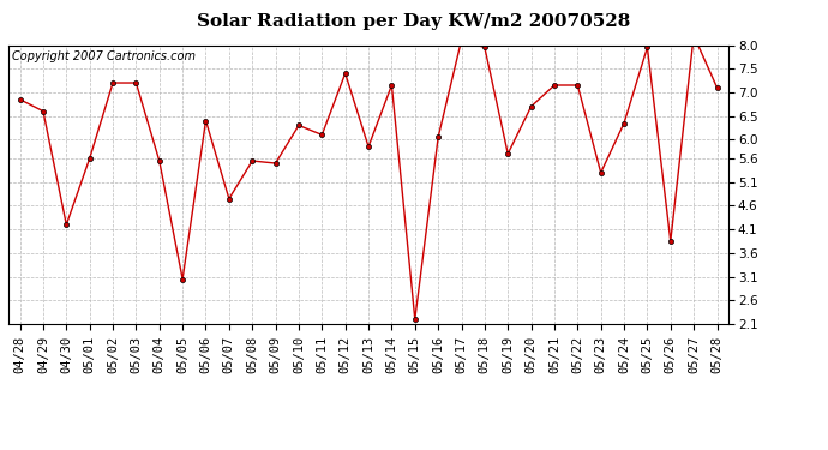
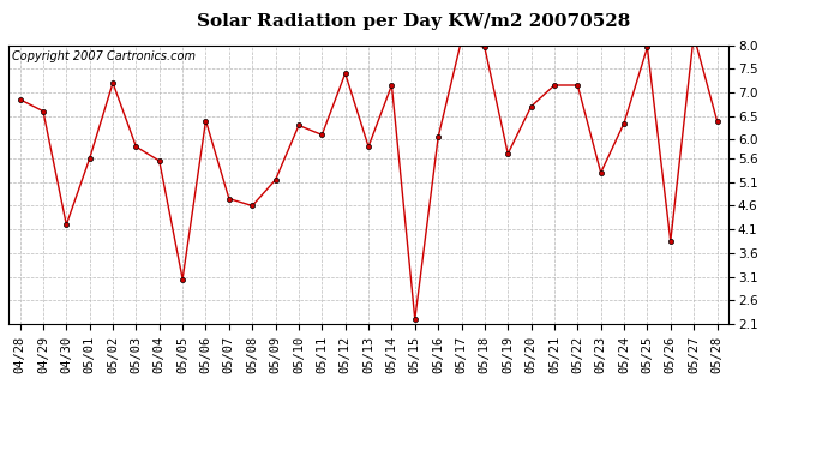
05/03: 7.20 -> 5.85
05/08: 5.55 -> 4.60
05/09: 5.50 -> 5.15
05/28: 7.10 -> 6.40
